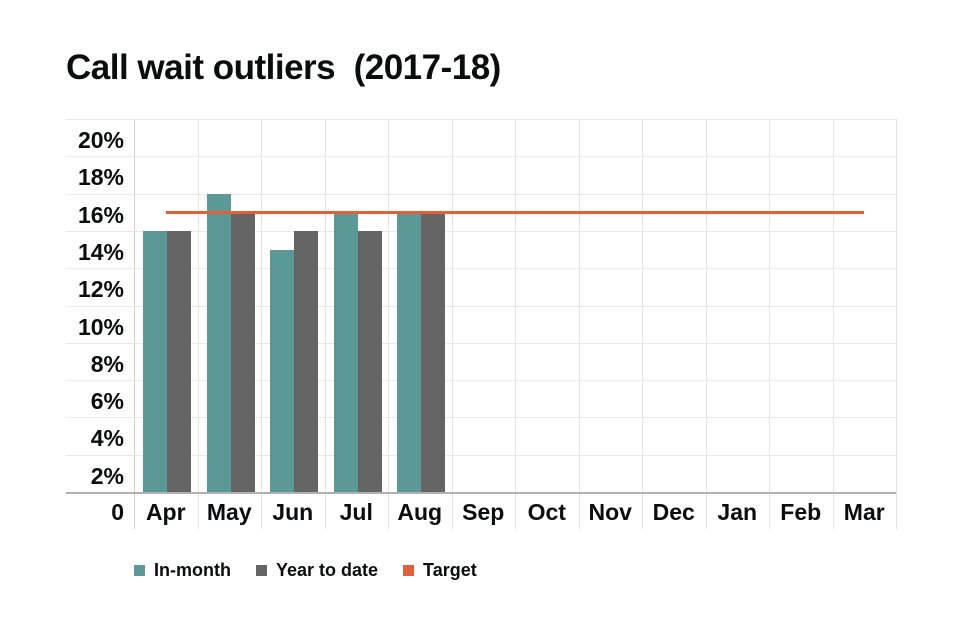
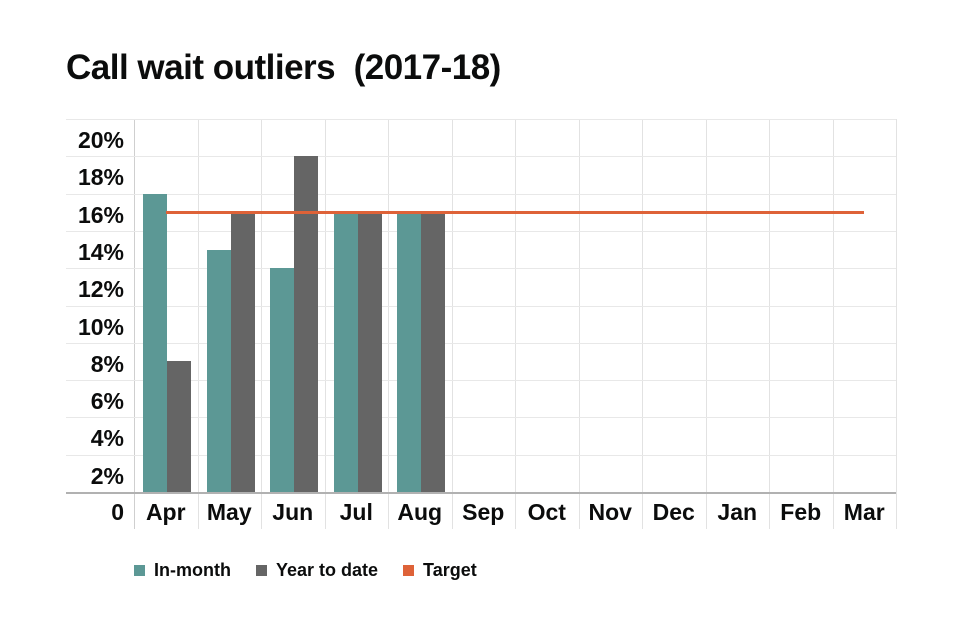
In-month/Apr: 14% -> 16%
Year to date/Apr: 14% -> 7%
In-month/May: 16% -> 13%
In-month/Jun: 13% -> 12%
Year to date/Jun: 14% -> 18%
Year to date/Jul: 14% -> 15%
